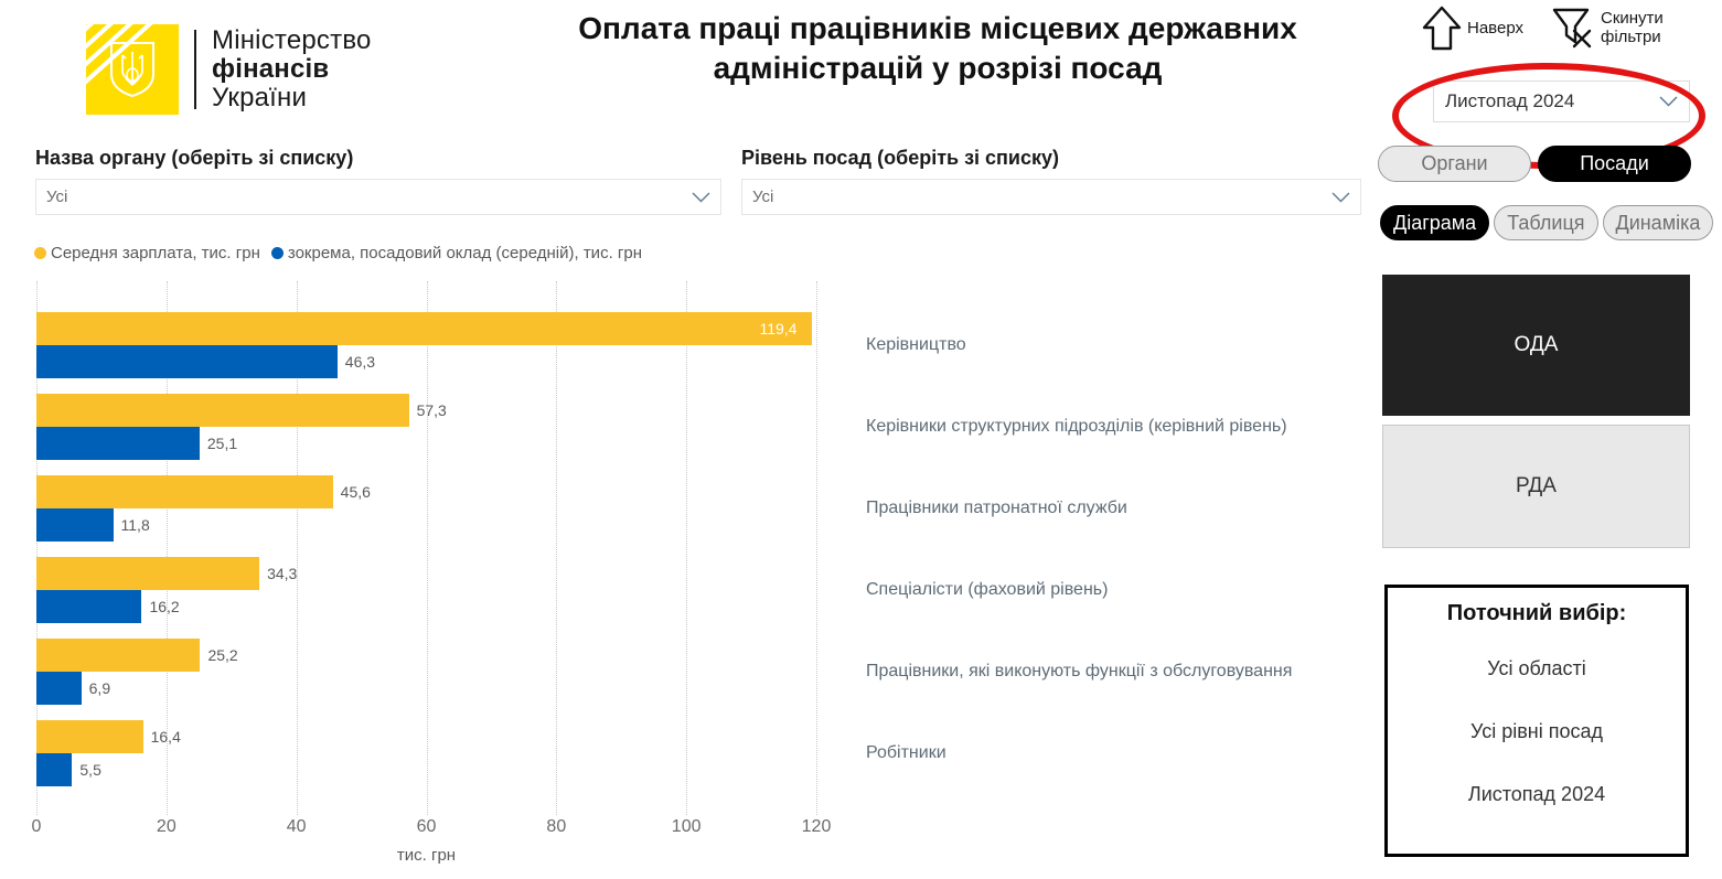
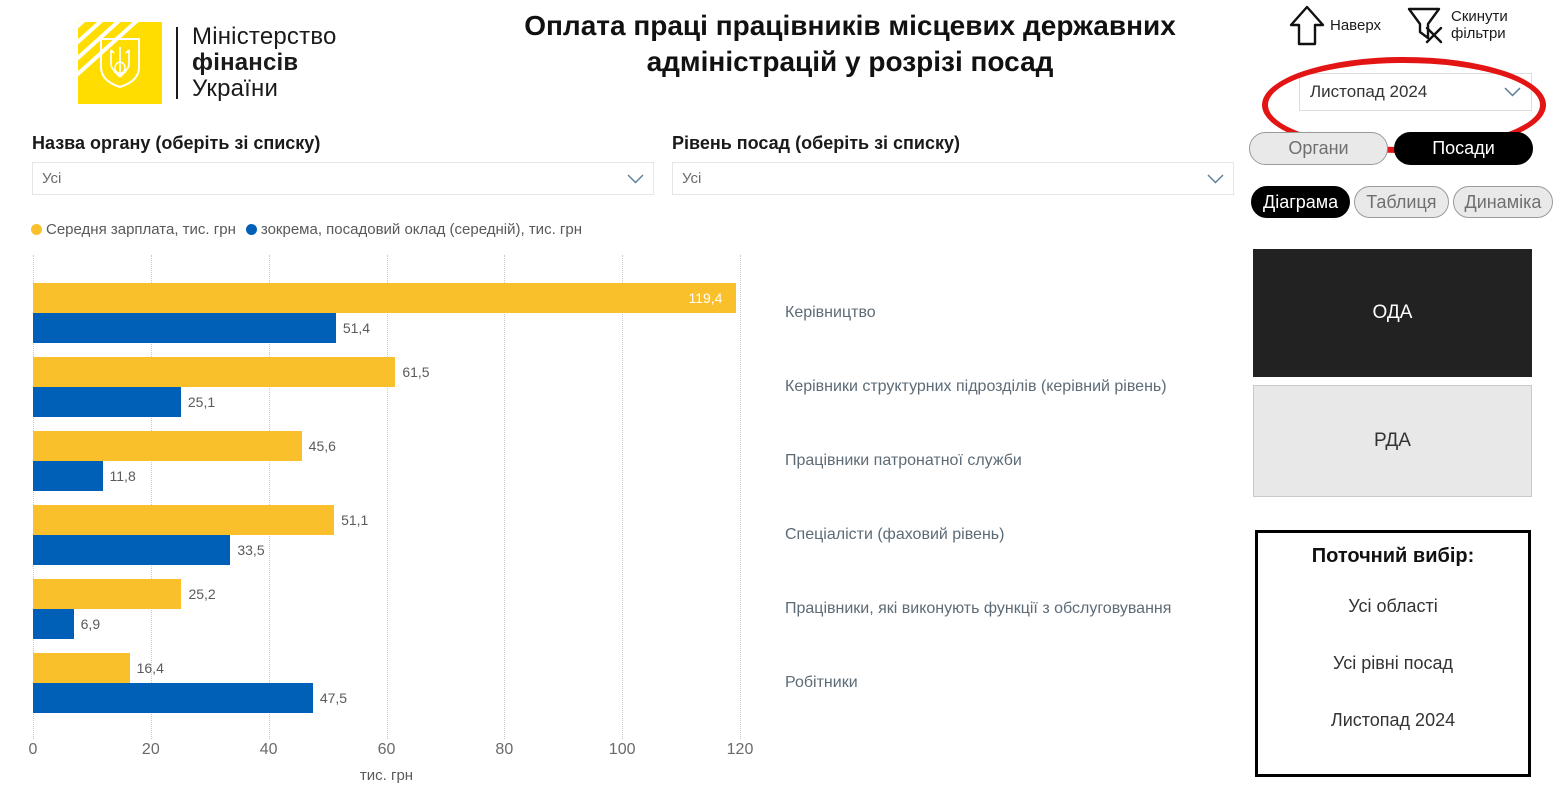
зокрема, посадовий оклад (середній), тис. грн/Керівництво: 46,3 -> 51,4
Середня зарплата, тис. грн/Керівники структурних підрозділів (керівний рівень): 57,3 -> 61,5
Середня зарплата, тис. грн/Спеціалісти (фаховий рівень): 34,3 -> 51,1
зокрема, посадовий оклад (середній), тис. грн/Спеціалісти (фаховий рівень): 16,2 -> 33,5
зокрема, посадовий оклад (середній), тис. грн/Робітники: 5,5 -> 47,5
